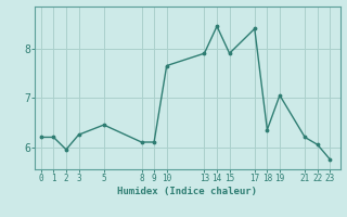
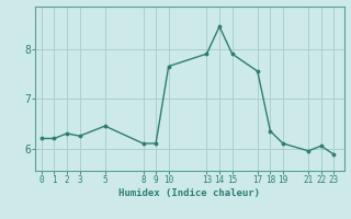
2: 5.95 -> 6.30
17: 8.40 -> 7.55
19: 7.05 -> 6.10
21: 6.20 -> 5.95
23: 5.75 -> 5.88
